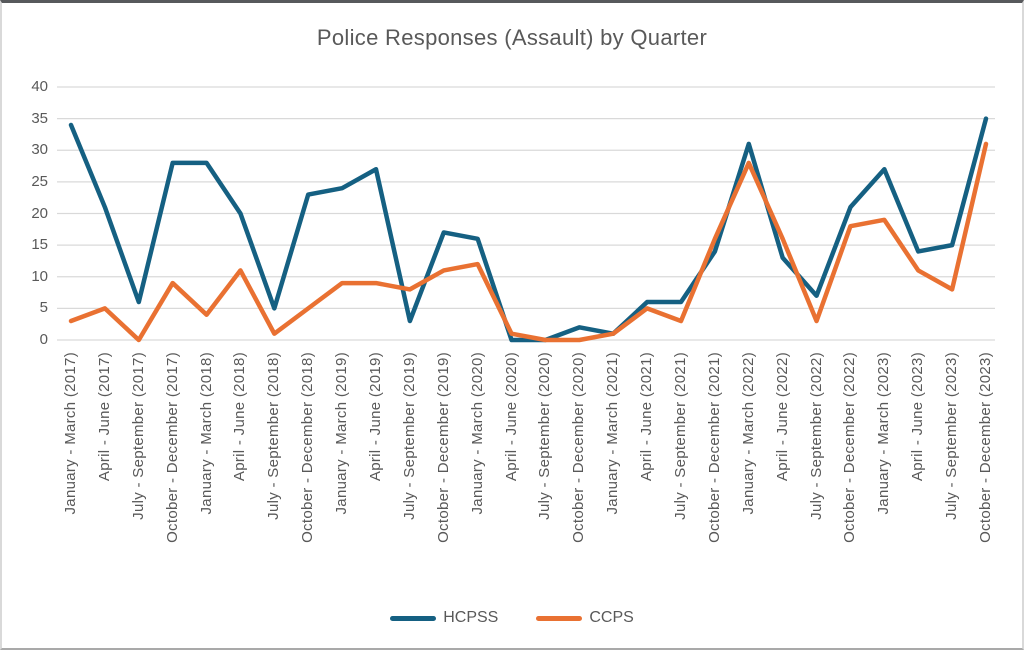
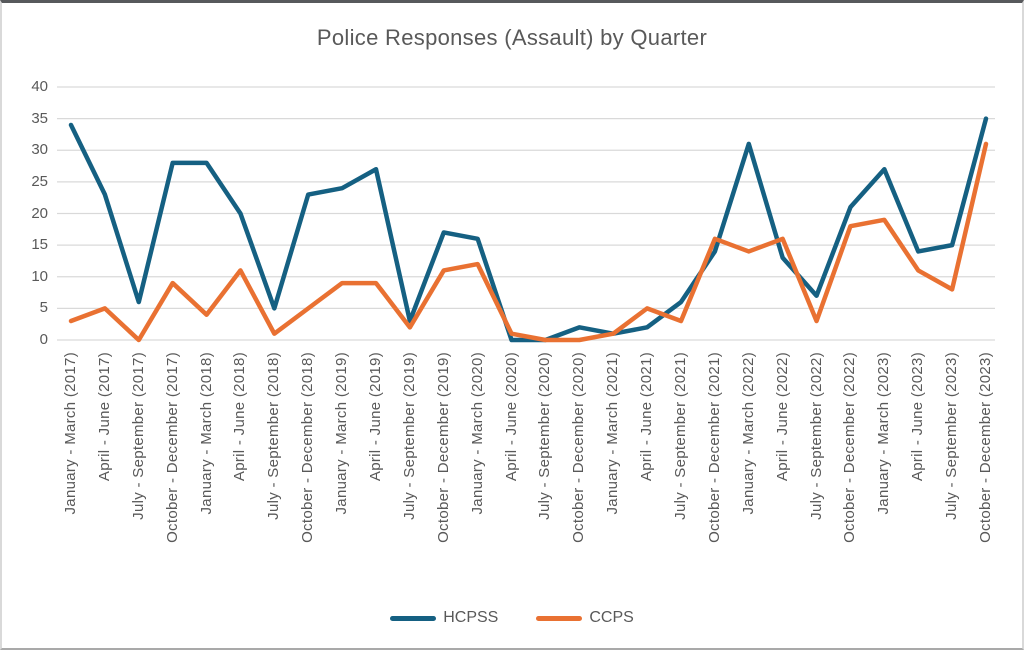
HCPSS/April - June (2017): 21 -> 23
CCPS/July - September (2019): 8 -> 2
HCPSS/April - June (2021): 6 -> 2
CCPS/January - March (2022): 28 -> 14
